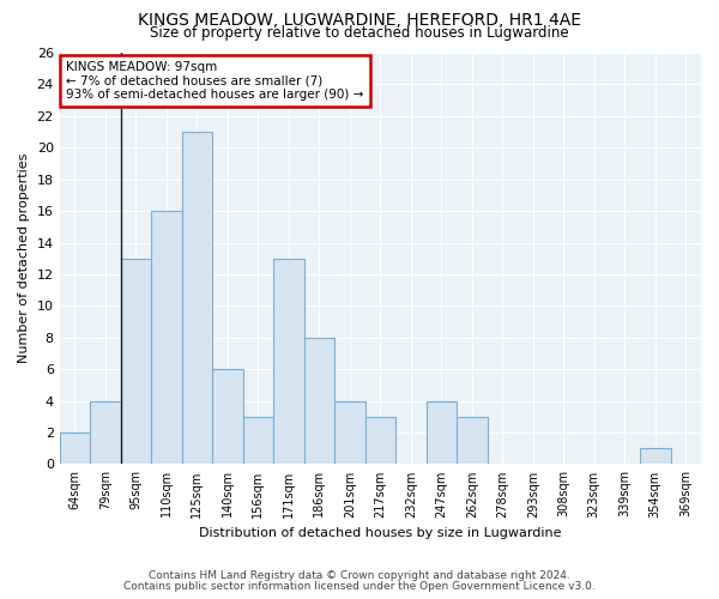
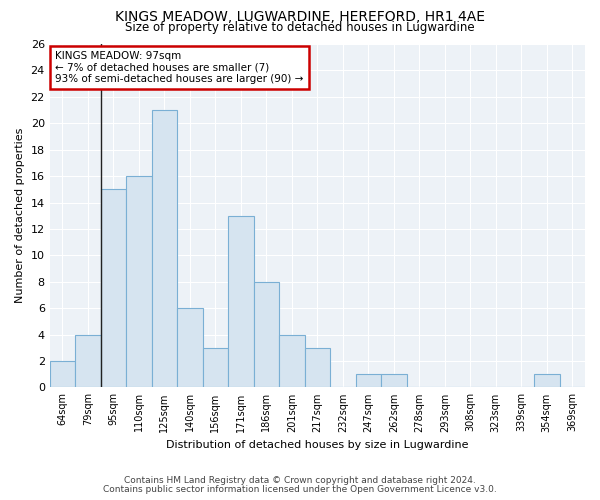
95sqm: 13 -> 15
247sqm: 4 -> 1
262sqm: 3 -> 1
